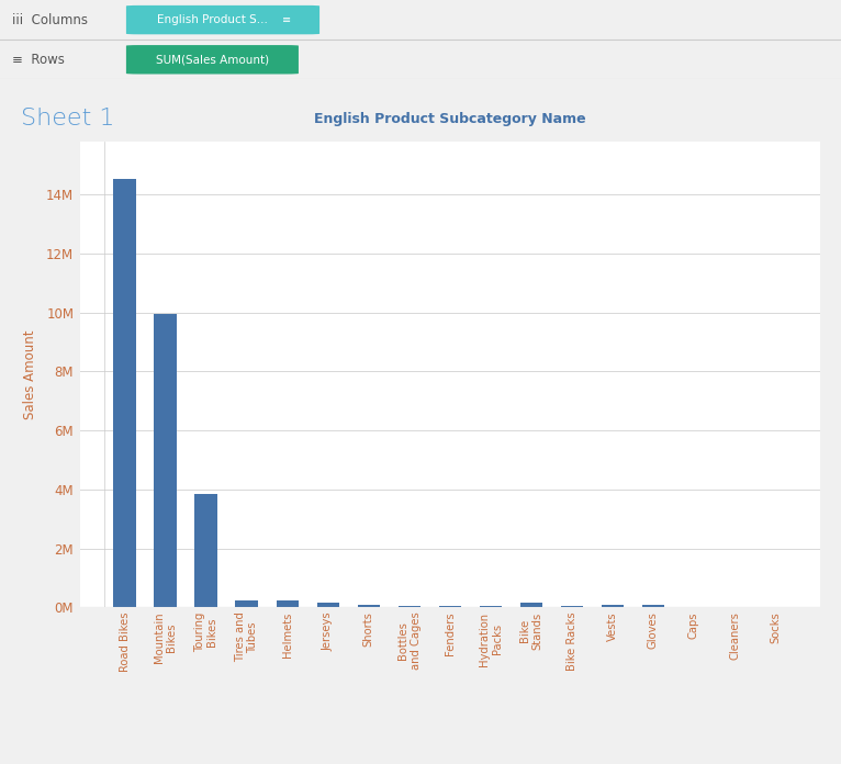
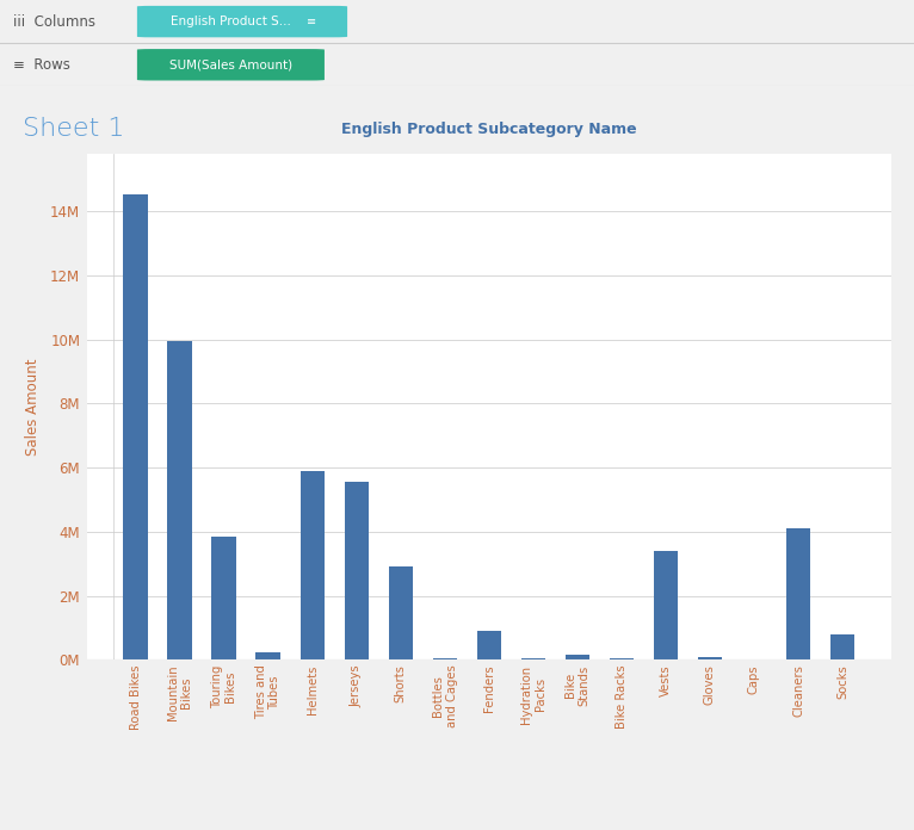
Helmets: 0.23M -> 5.90M
Jerseys: 0.17M -> 5.55M
Shorts: 0.07M -> 2.90M
Fenders: 0.05M -> 0.90M
Vests: 0.10M -> 3.40M
Cleaners: 0.01M -> 4.10M
Socks: 0.01M -> 0.80M
